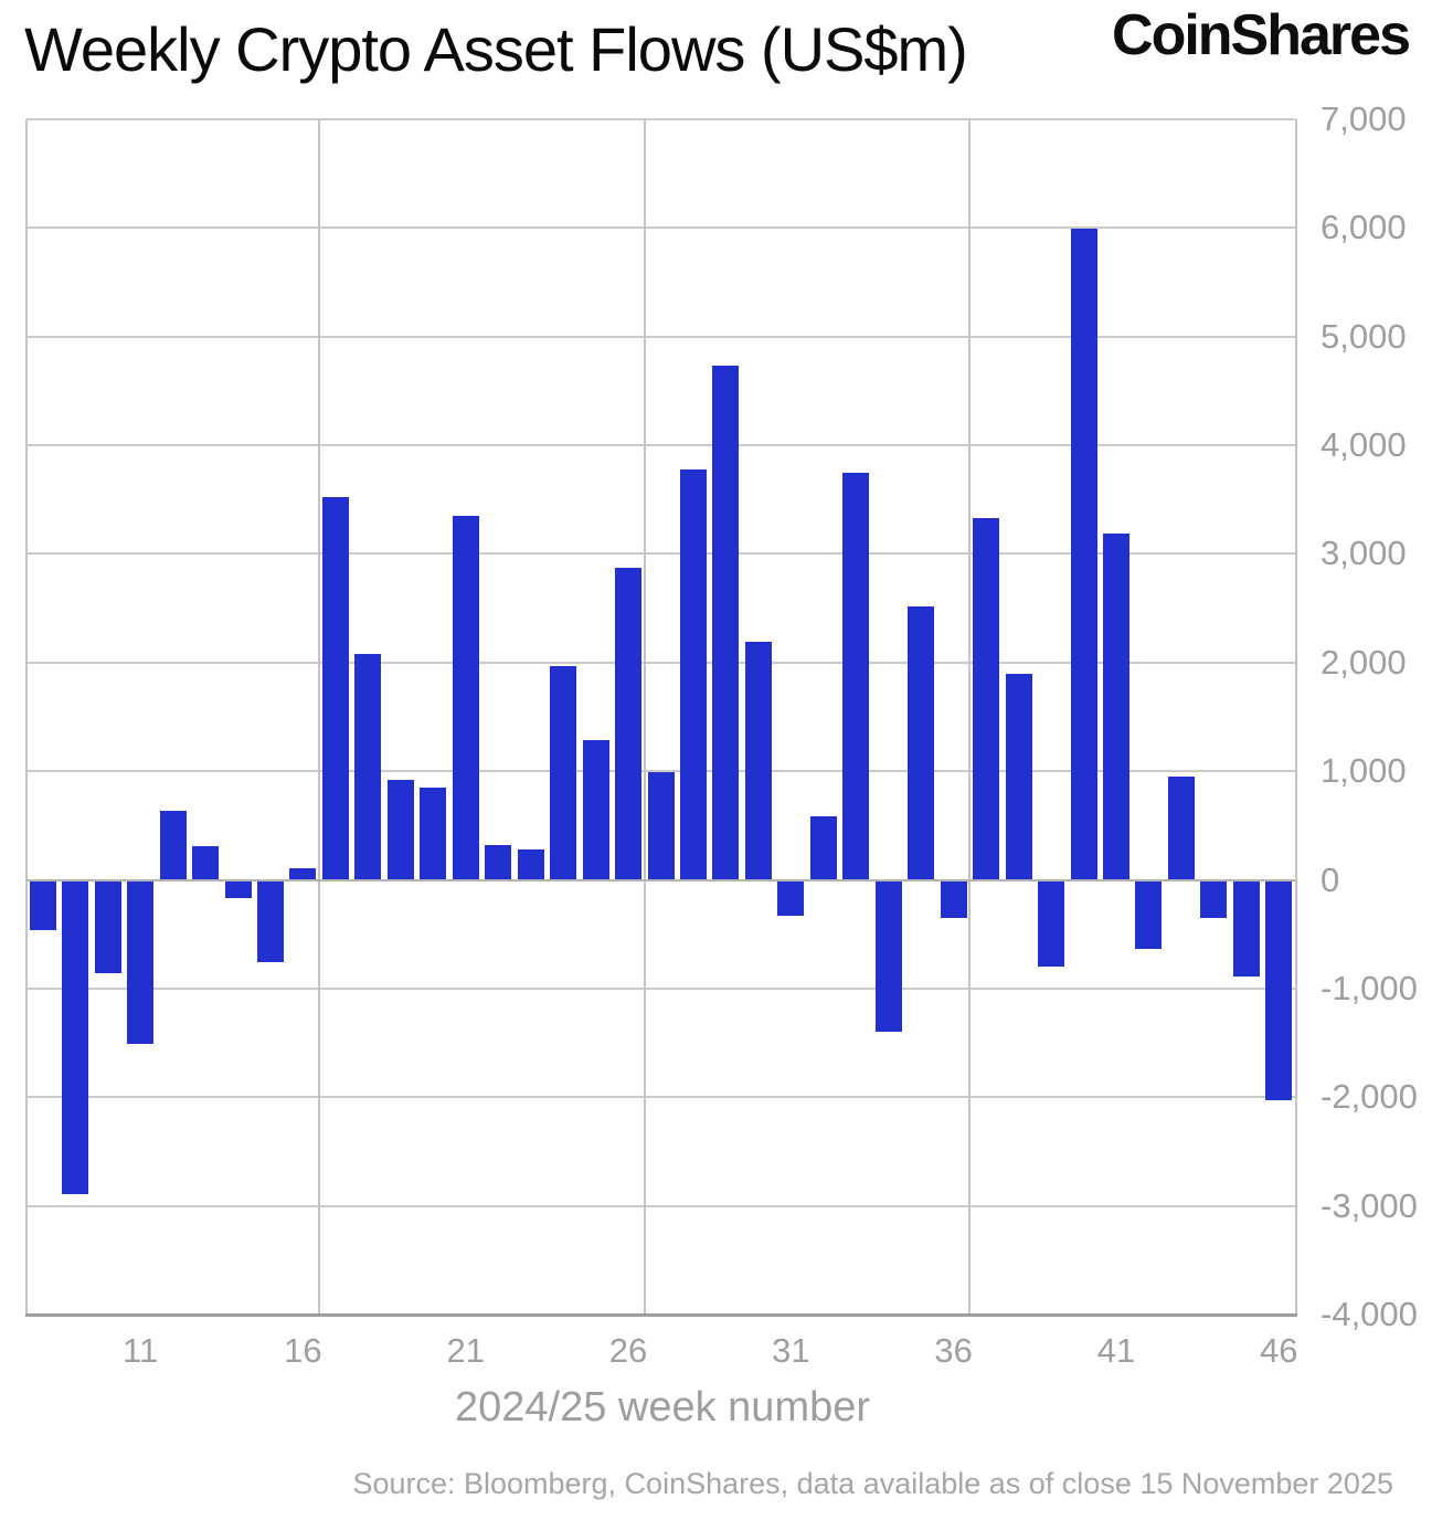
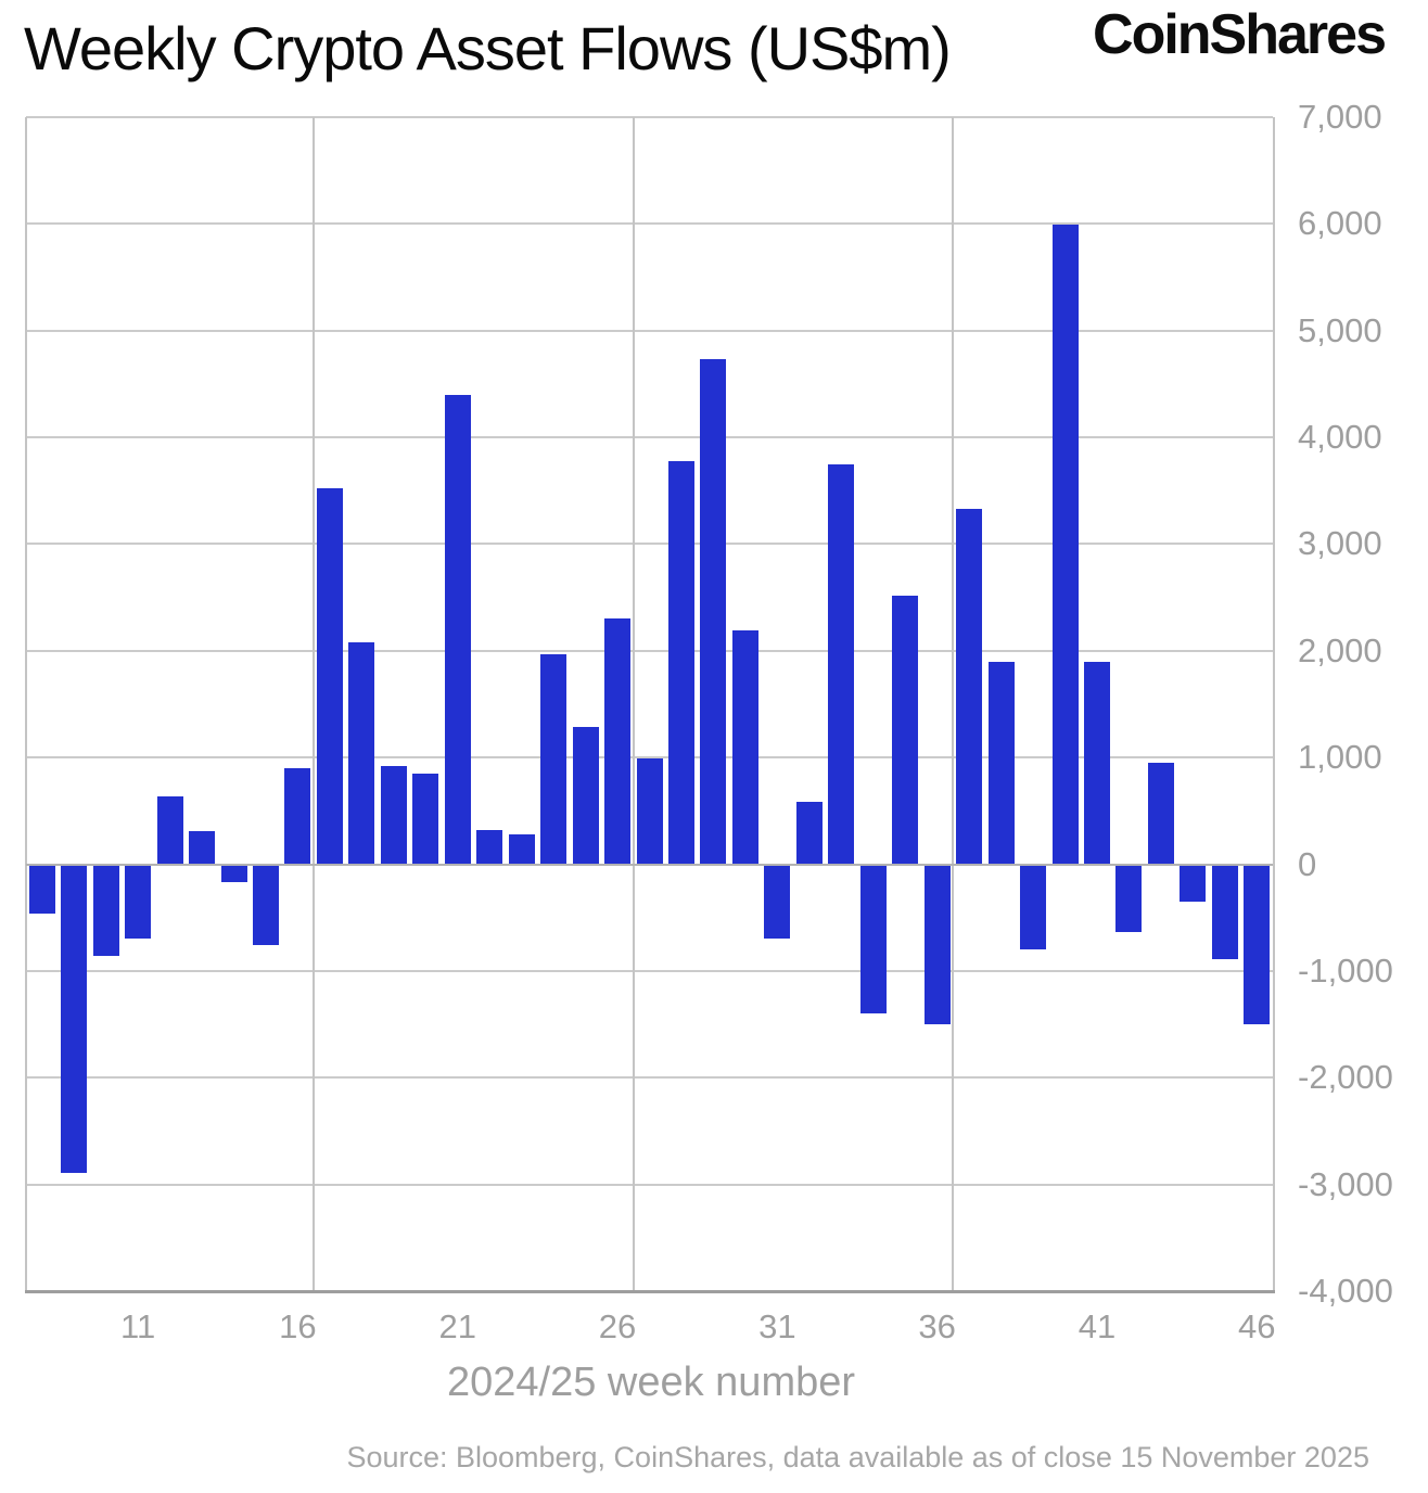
11: -1500 -> -700
16: 100 -> 900
21: 3400 -> 4400
26: 2900 -> 2300
31: -300 -> -700
36: -400 -> -1500
41: 3200 -> 1900
46: -2000 -> -1500
